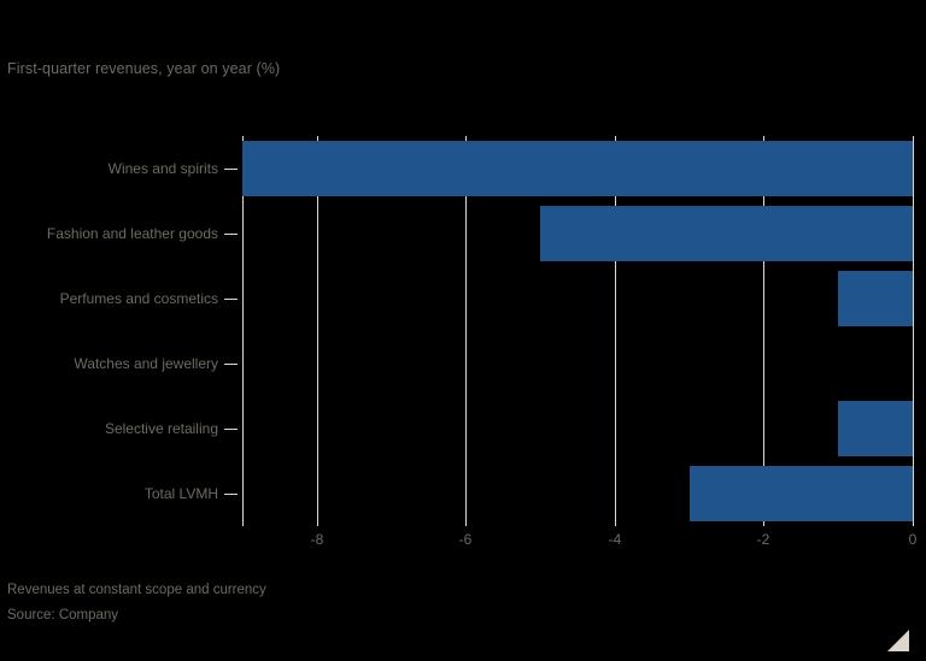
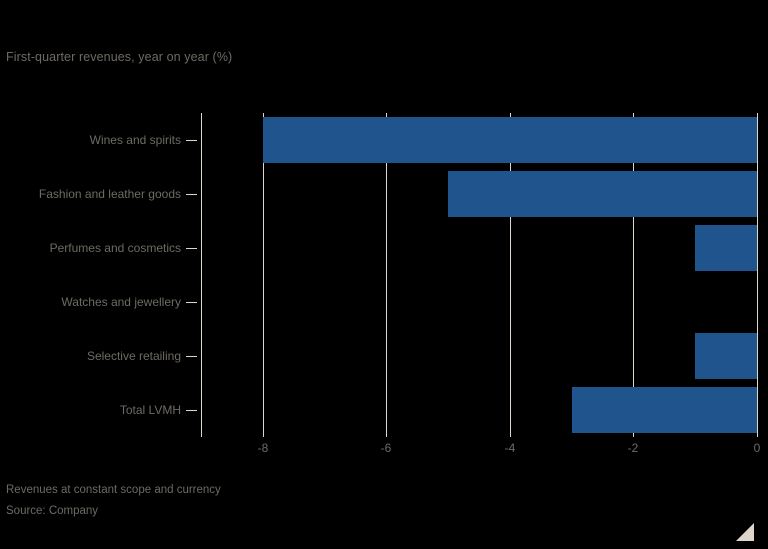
Wines and spirits: -9 -> -8
